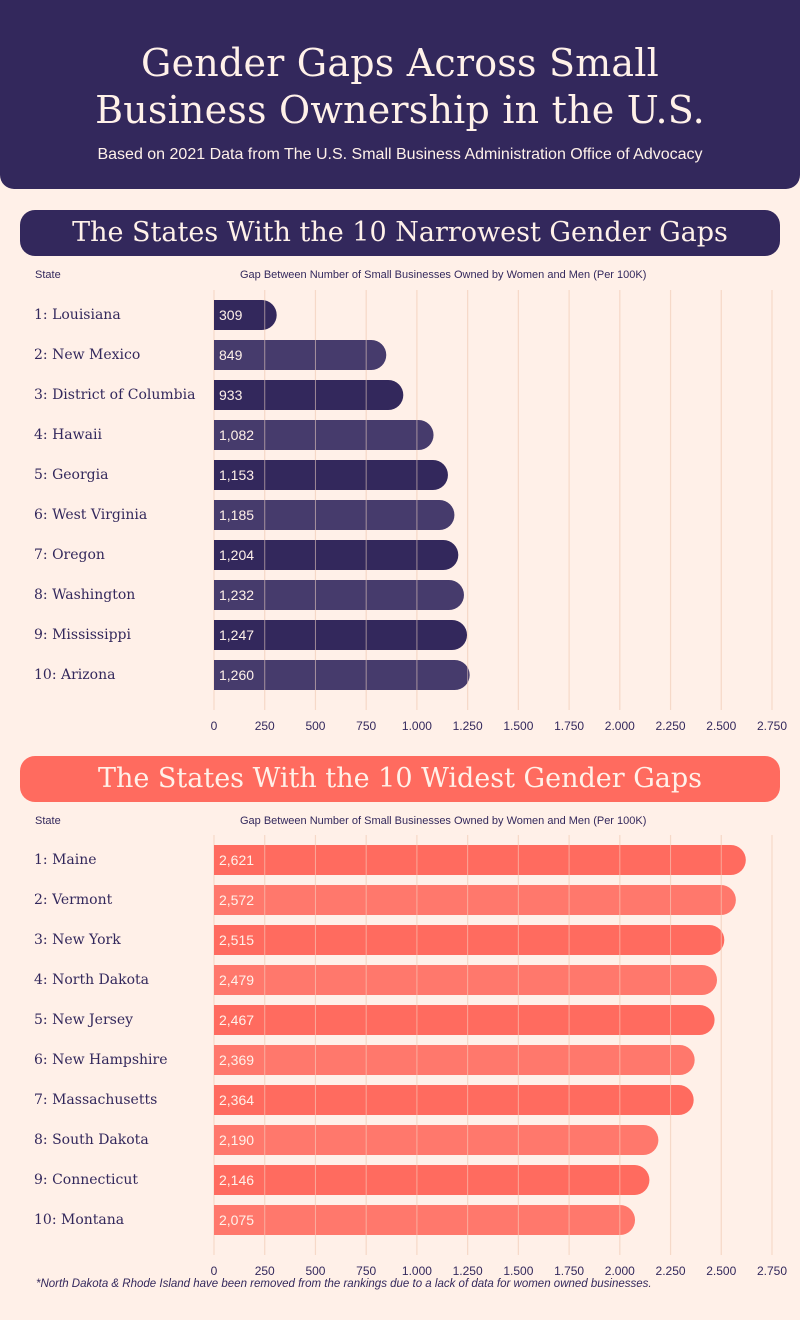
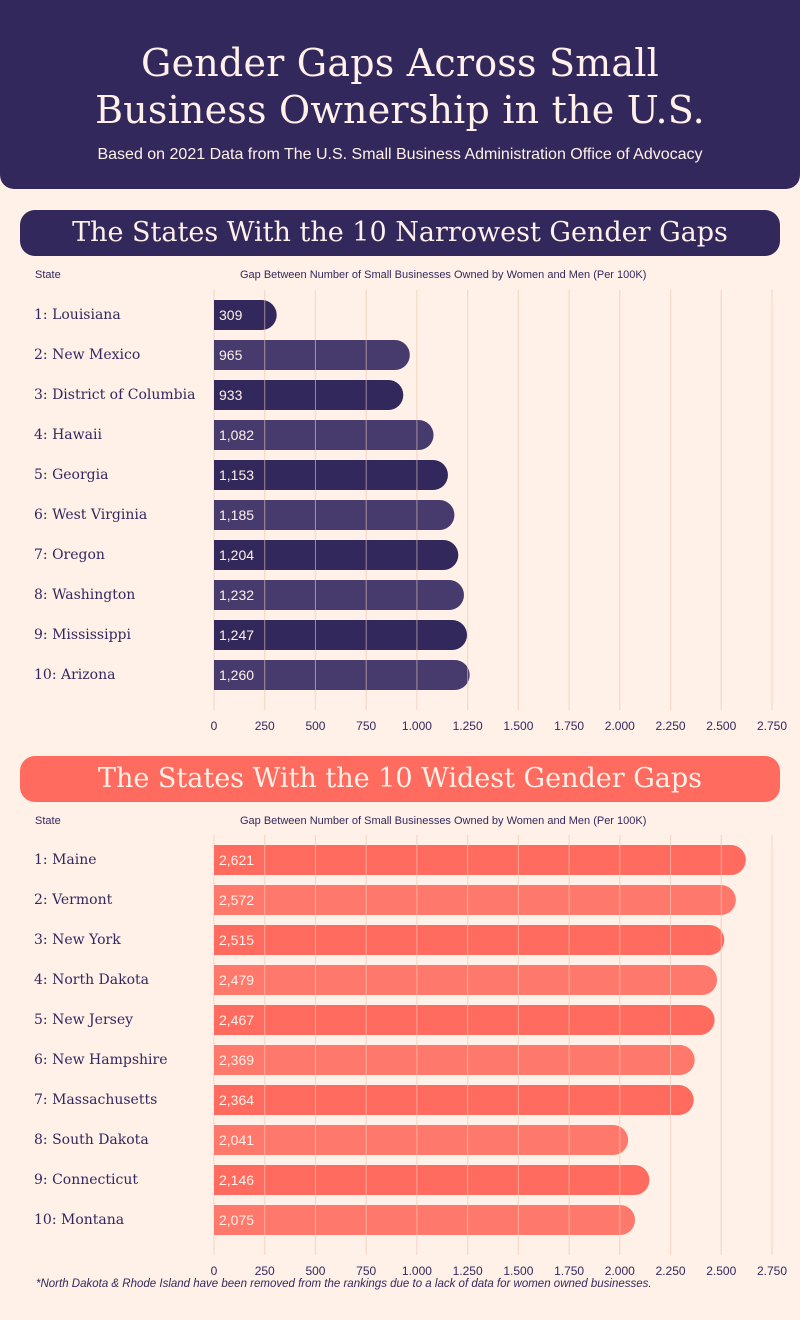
The States With the 10 Narrowest Gender Gaps/2: New Mexico: 849 -> 965
The States With the 10 Widest Gender Gaps/8: South Dakota: 2,190 -> 2,041
